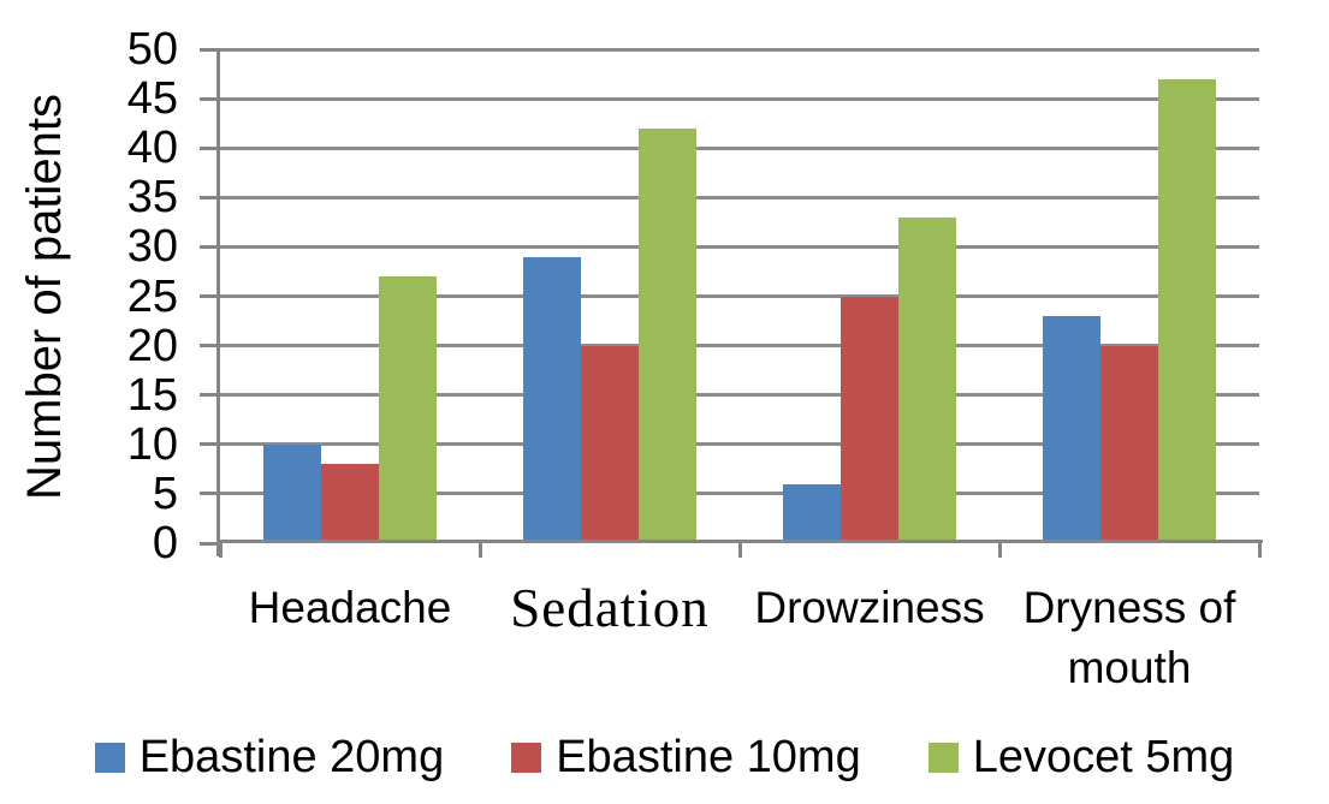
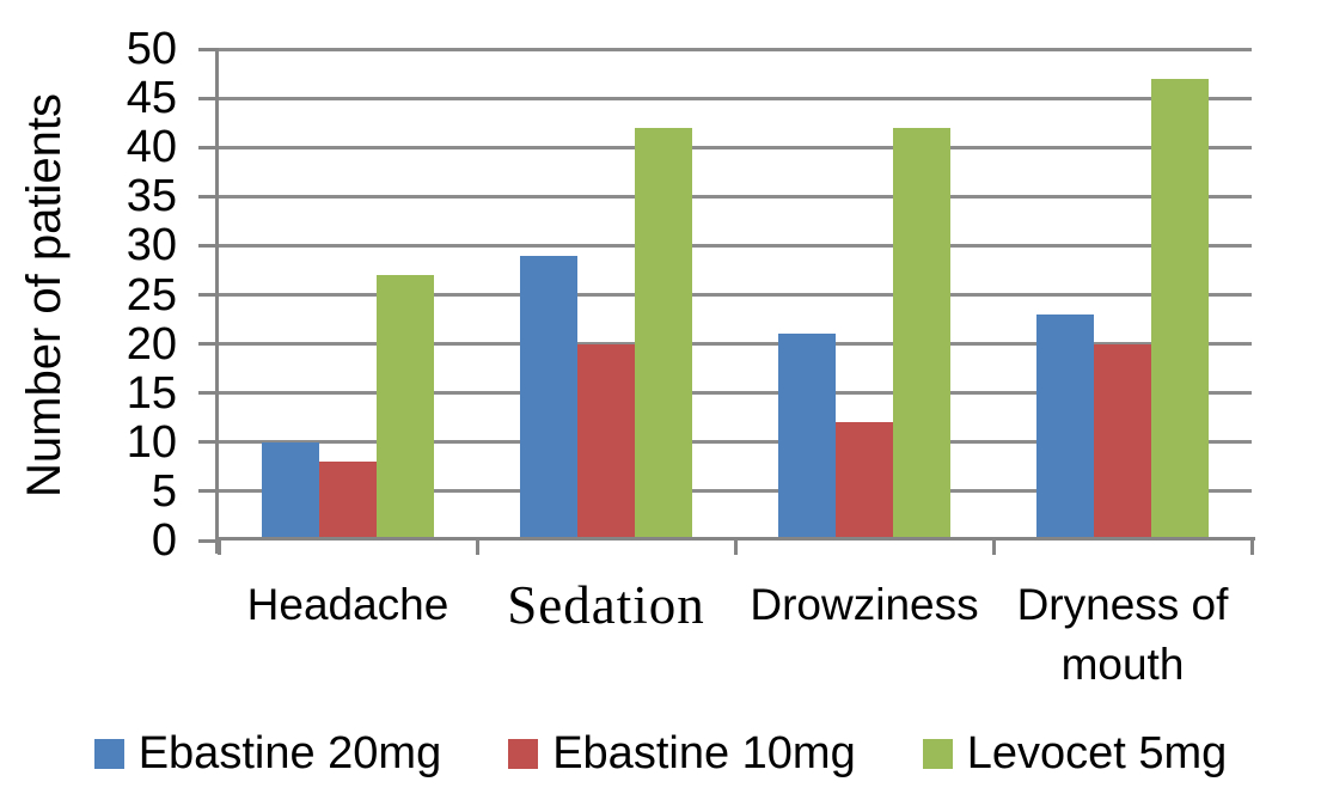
Ebastine 20mg/Drowziness: 6 -> 21
Ebastine 10mg/Drowziness: 25 -> 12
Levocet 5mg/Drowziness: 33 -> 42
